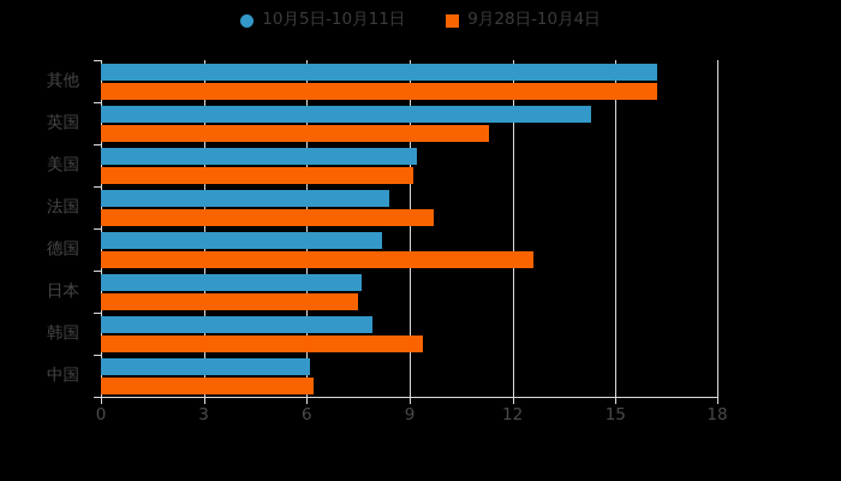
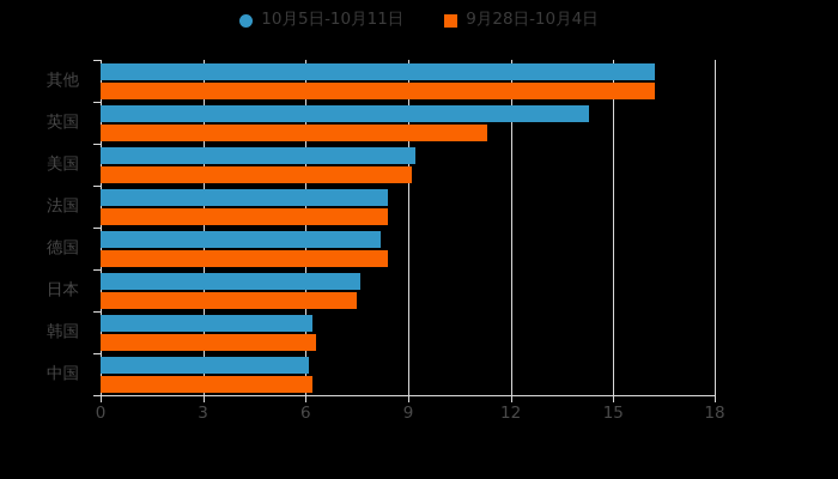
9月28日-10月4日/法国: 9.7 -> 8.4
9月28日-10月4日/德国: 12.6 -> 8.4
10月5日-10月11日/韩国: 7.9 -> 6.2
9月28日-10月4日/韩国: 9.4 -> 6.3
